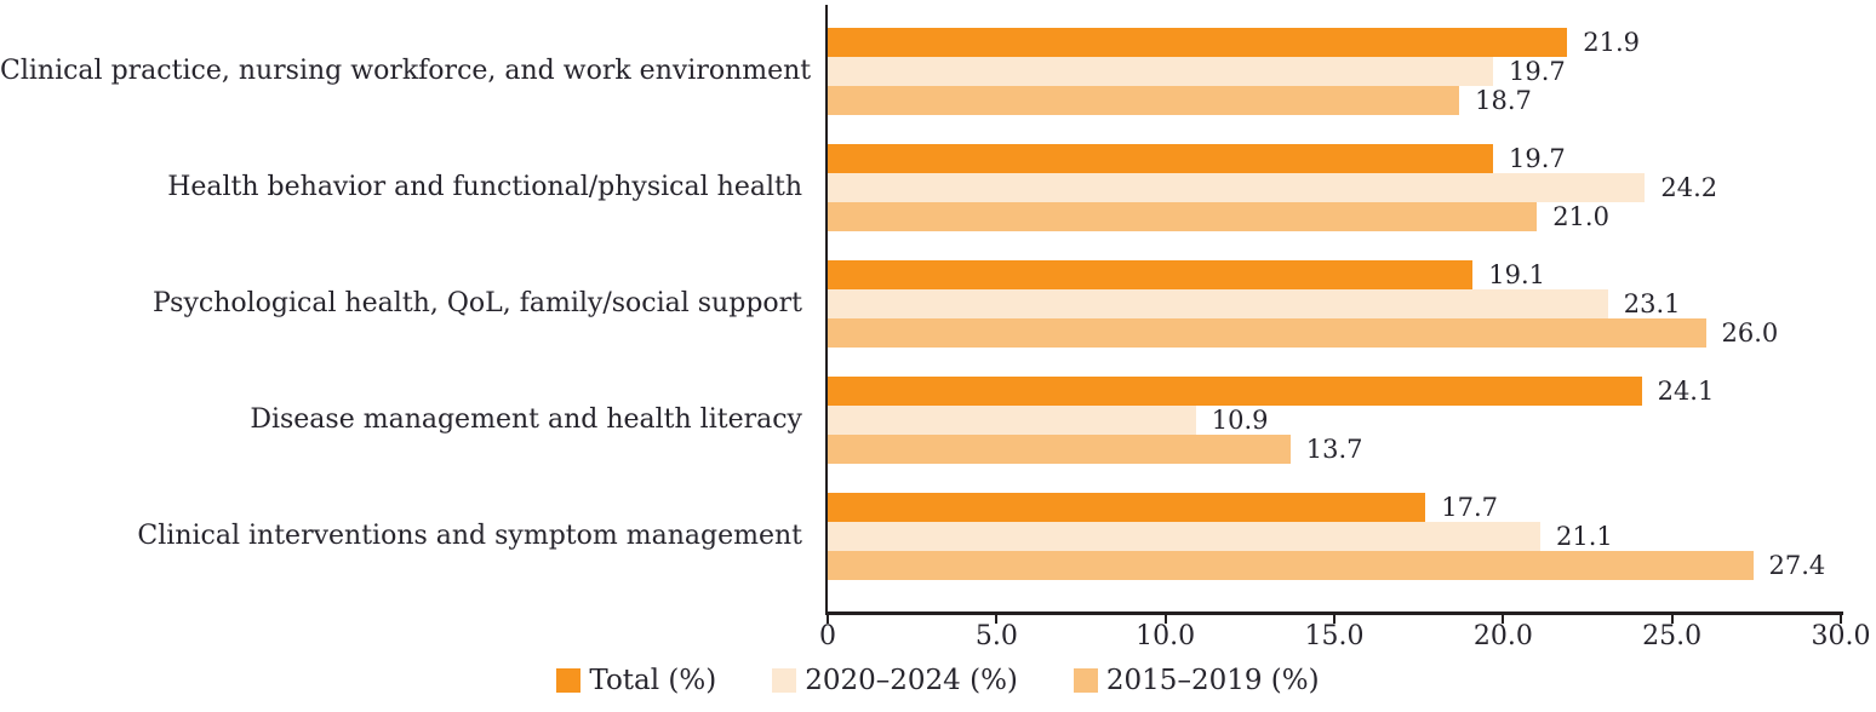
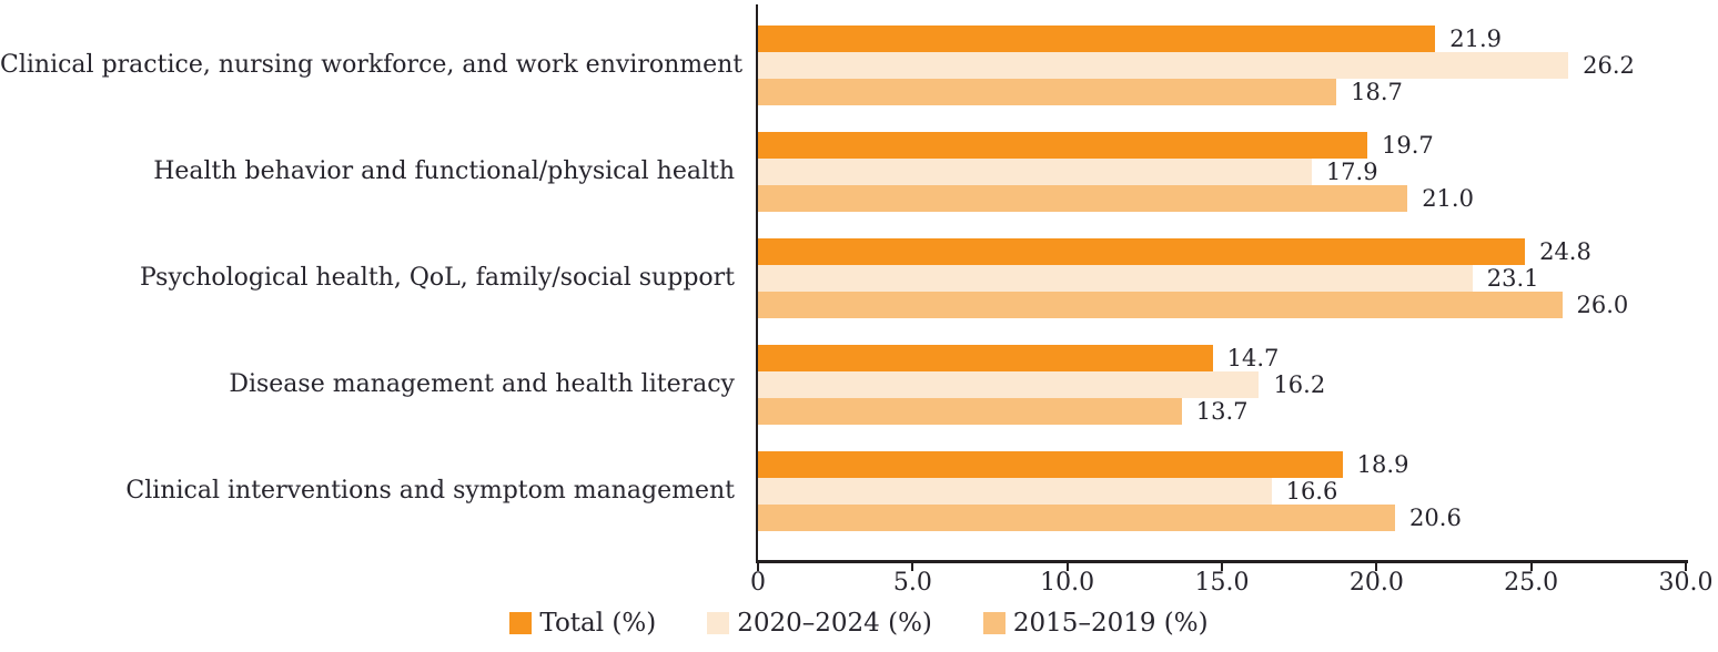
2020–2024 (%)/Clinical practice, nursing workforce, and work environment: 19.7 -> 26.2
2020–2024 (%)/Health behavior and functional/physical health: 24.2 -> 17.9
Total (%)/Psychological health, QoL, family/social support: 19.1 -> 24.8
Total (%)/Disease management and health literacy: 24.1 -> 14.7
2020–2024 (%)/Disease management and health literacy: 10.9 -> 16.2
Total (%)/Clinical interventions and symptom management: 17.7 -> 18.9
2020–2024 (%)/Clinical interventions and symptom management: 21.1 -> 16.6
2015–2019 (%)/Clinical interventions and symptom management: 27.4 -> 20.6
